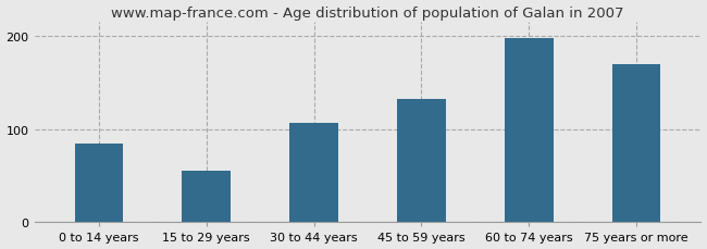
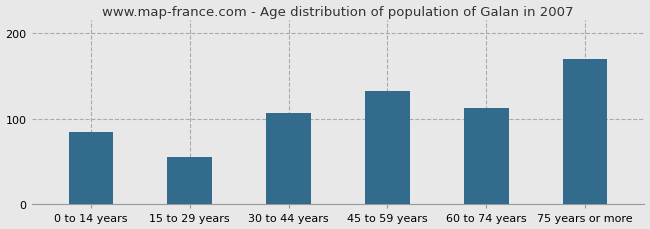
60 to 74 years: 198 -> 112
